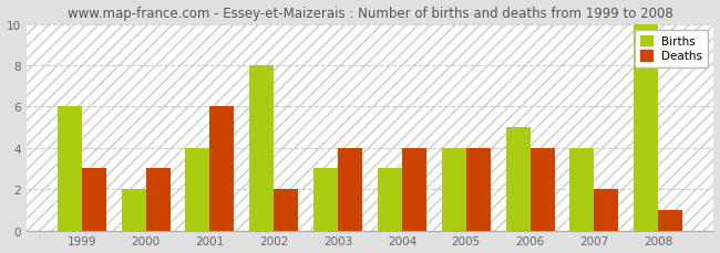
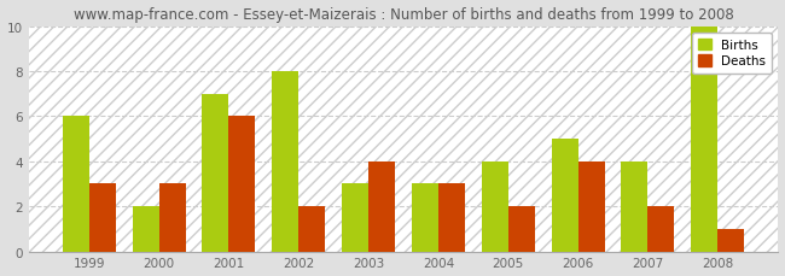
Births/2001: 4 -> 7
Deaths/2004: 4 -> 3
Deaths/2005: 4 -> 2
